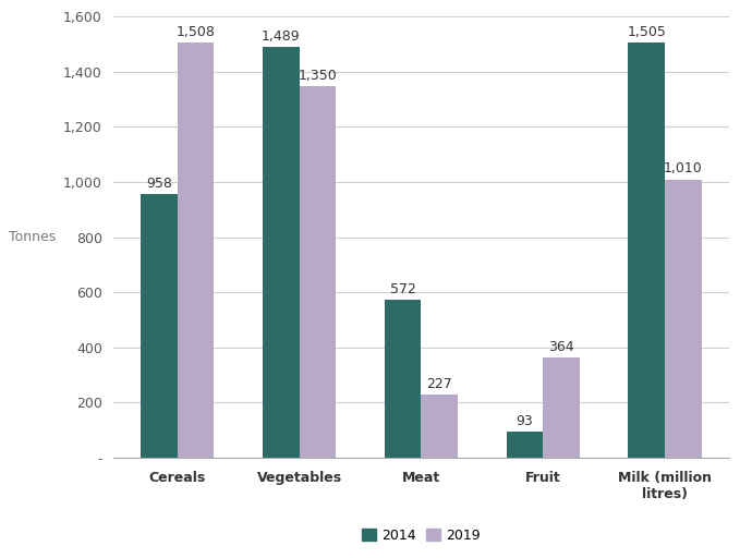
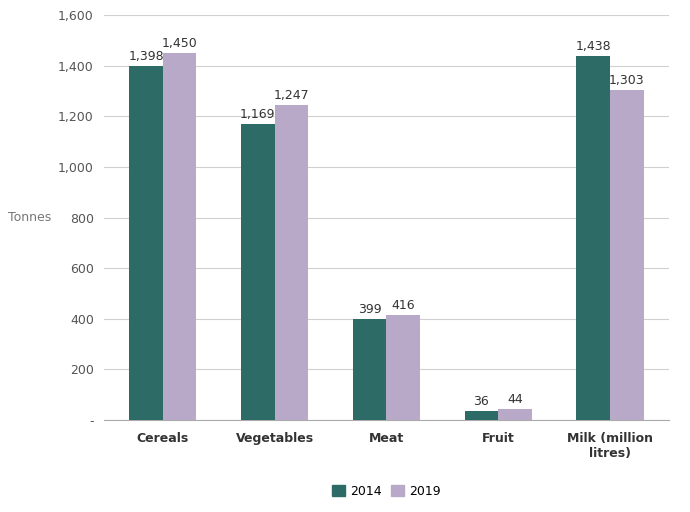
2014/Cereals: 958 -> 1,398
2019/Cereals: 1,508 -> 1,450
2014/Vegetables: 1,489 -> 1,169
2019/Vegetables: 1,350 -> 1,247
2014/Meat: 572 -> 399
2019/Meat: 227 -> 416
2014/Fruit: 93 -> 36
2019/Fruit: 364 -> 44
2014/Milk (million litres): 1,505 -> 1,438
2019/Milk (million litres): 1,010 -> 1,303
